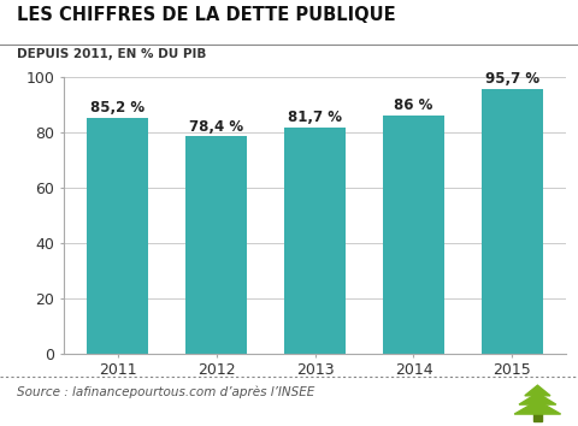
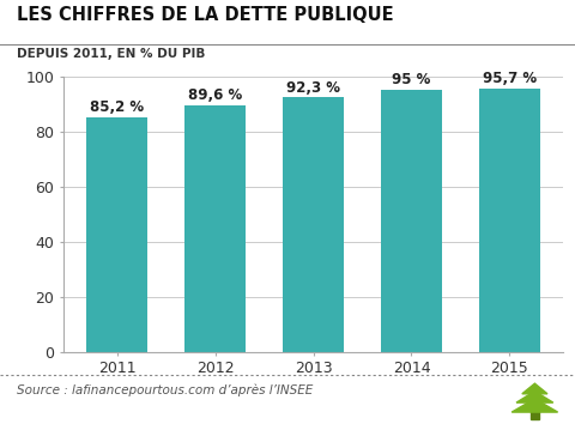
2012: 78,4 -> 89,6
2013: 81,7 -> 92,3
2014: 86 -> 95
